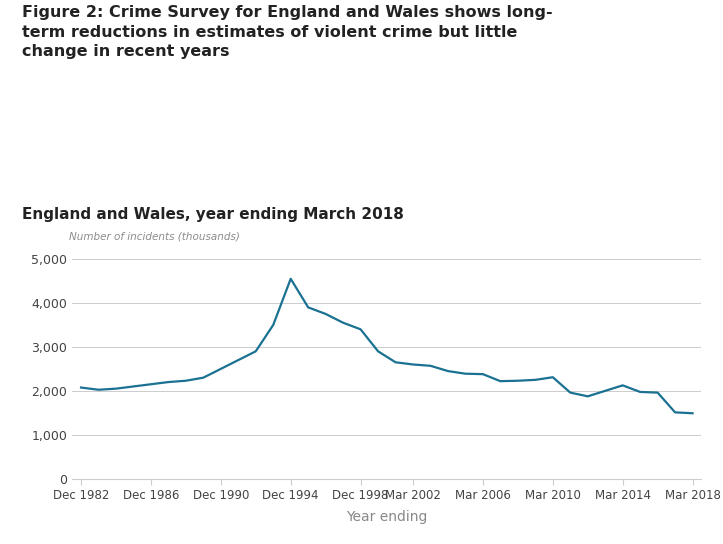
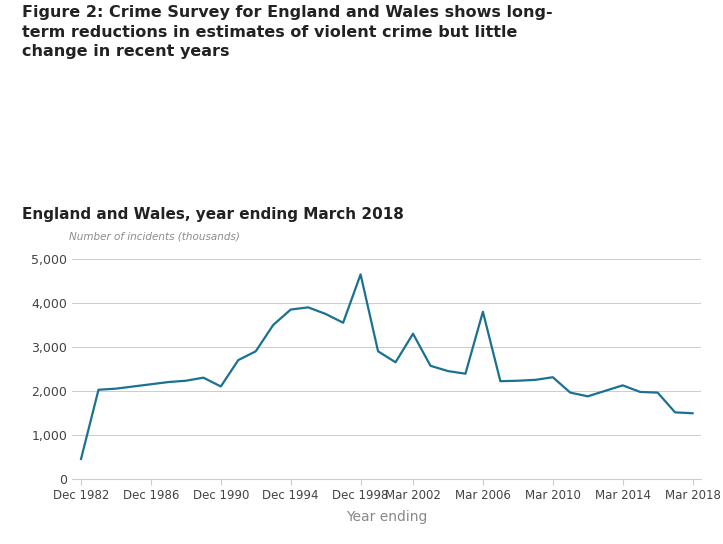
Dec 1982: 2,080 -> 450
Dec 1990: 2,500 -> 2,100
Dec 1994: 4,550 -> 3,850
Dec 1998: 3,400 -> 4,650
Mar 2002: 2,600 -> 3,300
Mar 2006: 2,380 -> 3,800
